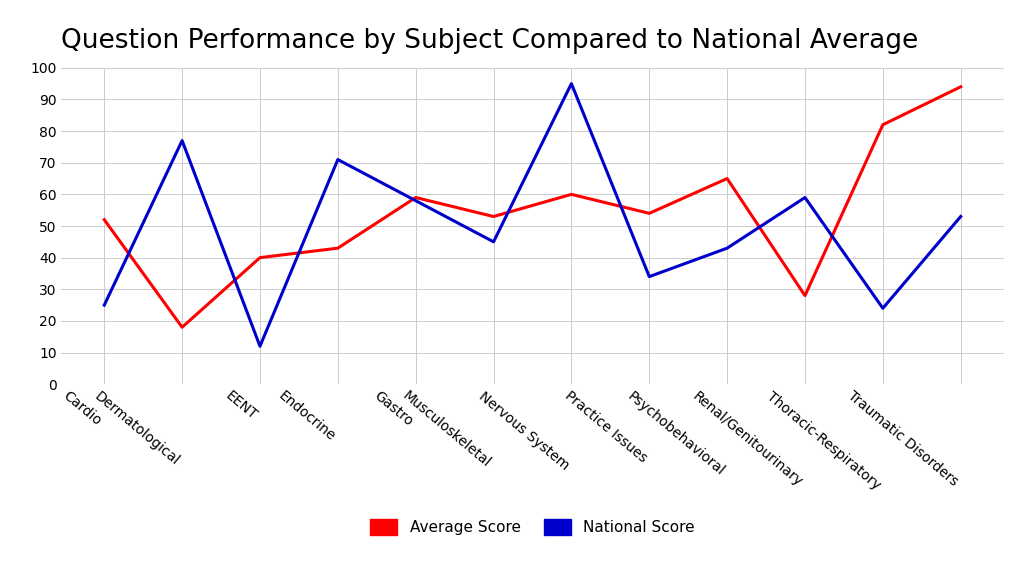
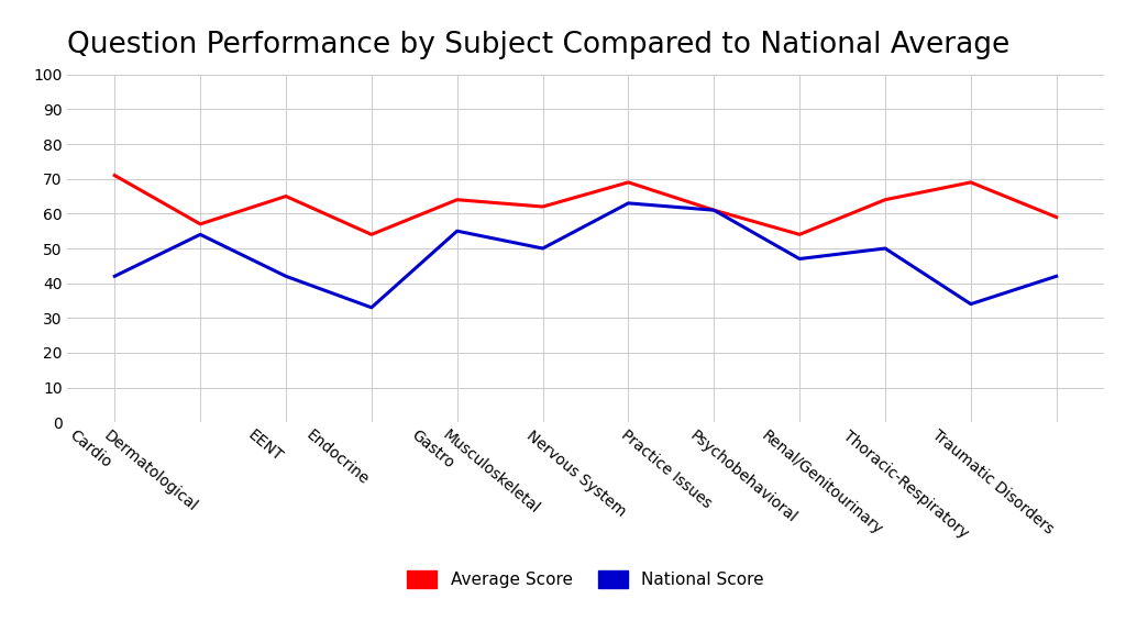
Average Score/Cardio: 52 -> 71
National Score/Cardio: 25 -> 42
Average Score/Dermatological: 18 -> 57
National Score/Dermatological: 77 -> 54
Average Score/EENT: 40 -> 65
National Score/EENT: 12 -> 42
Average Score/Endocrine: 43 -> 54
National Score/Endocrine: 71 -> 33
Average Score/Gastro: 59 -> 64
National Score/Gastro: 58 -> 55
Average Score/Musculoskeletal: 53 -> 62
National Score/Musculoskeletal: 45 -> 50
Average Score/Nervous System: 60 -> 69
National Score/Nervous System: 95 -> 63
Average Score/Practice Issues: 54 -> 61
National Score/Practice Issues: 34 -> 61
Average Score/Psychobehavioral: 65 -> 54
National Score/Psychobehavioral: 43 -> 47
Average Score/Renal/Genitourinary: 28 -> 64
National Score/Renal/Genitourinary: 59 -> 50
Average Score/Thoracic-Respiratory: 82 -> 69
National Score/Thoracic-Respiratory: 24 -> 34
Average Score/Traumatic Disorders: 94 -> 59
National Score/Traumatic Disorders: 53 -> 42
